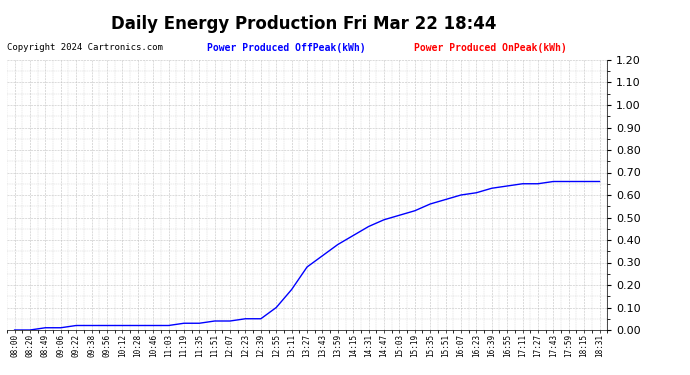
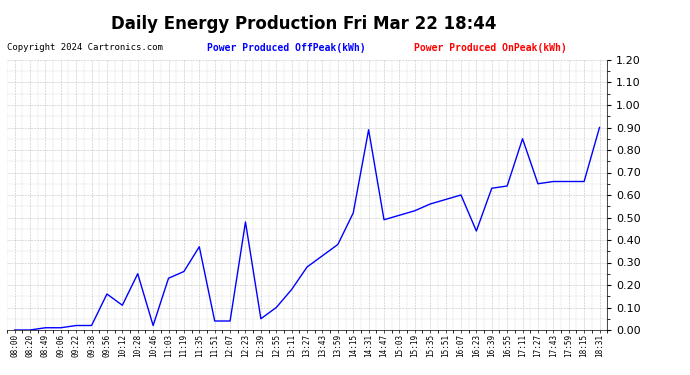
09:56: 0.02 -> 0.16
10:12: 0.02 -> 0.11
10:28: 0.02 -> 0.25
11:03: 0.02 -> 0.23
11:19: 0.03 -> 0.26
11:35: 0.03 -> 0.37
12:23: 0.05 -> 0.48
14:15: 0.42 -> 0.52
14:31: 0.46 -> 0.89
16:23: 0.61 -> 0.44
17:11: 0.65 -> 0.85
18:31: 0.66 -> 0.90
